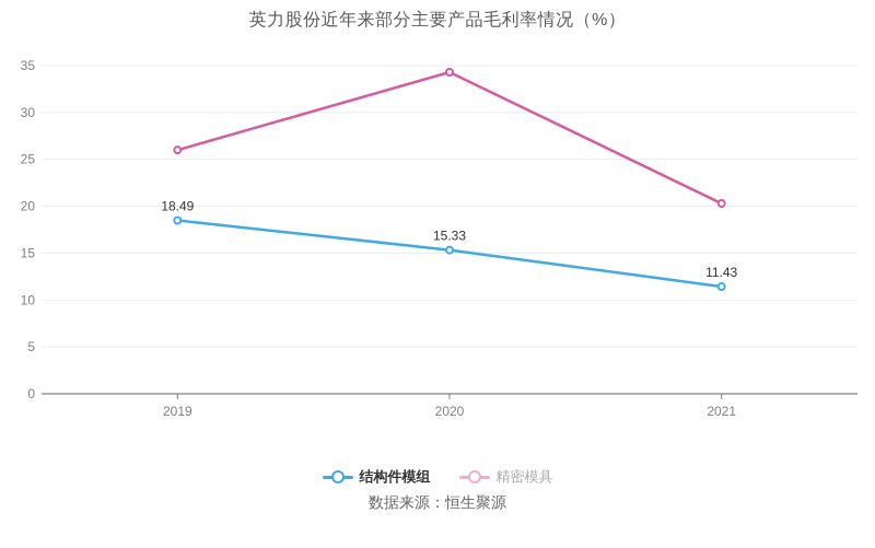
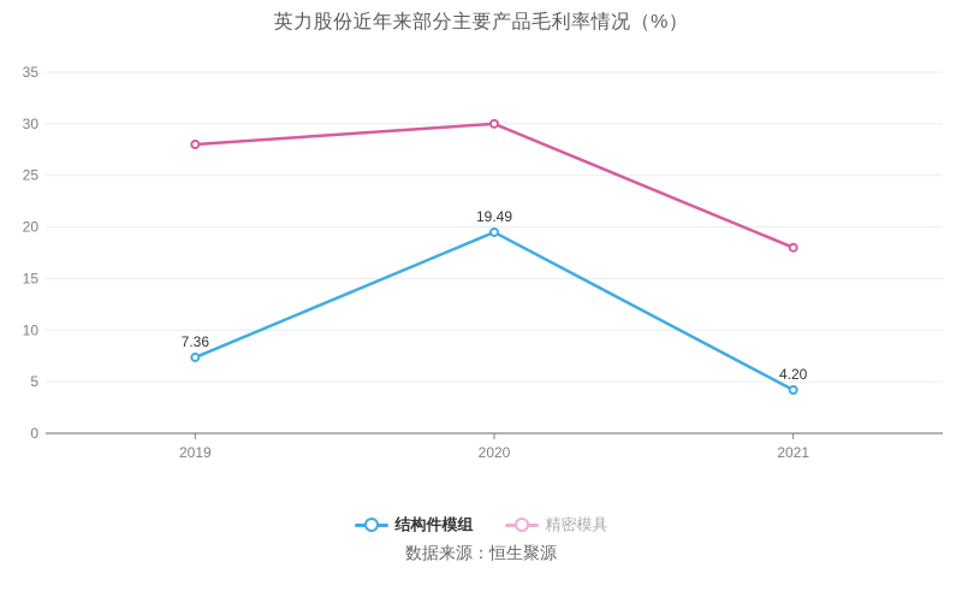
结构件模组/2019: 18.49 -> 7.36
精密模具/2019: 26 -> 28
结构件模组/2020: 15.33 -> 19.49
精密模具/2020: 34 -> 30
结构件模组/2021: 11.43 -> 4.20
精密模具/2021: 20 -> 18
